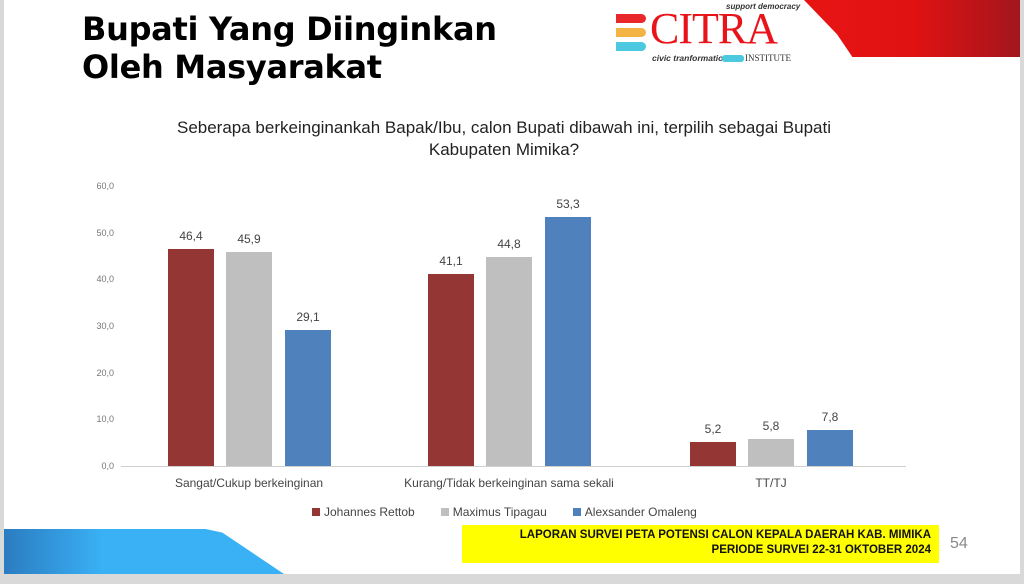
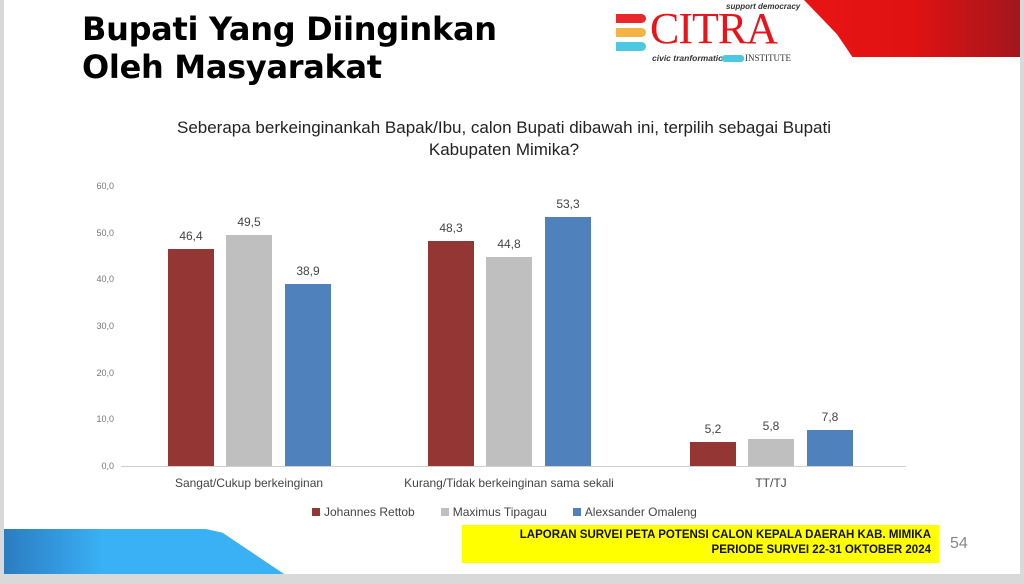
Maximus Tipagau/Sangat/Cukup berkeinginan: 45,9 -> 49,5
Alexsander Omaleng/Sangat/Cukup berkeinginan: 29,1 -> 38,9
Johannes Rettob/Kurang/Tidak berkeinginan sama sekali: 41,1 -> 48,3
